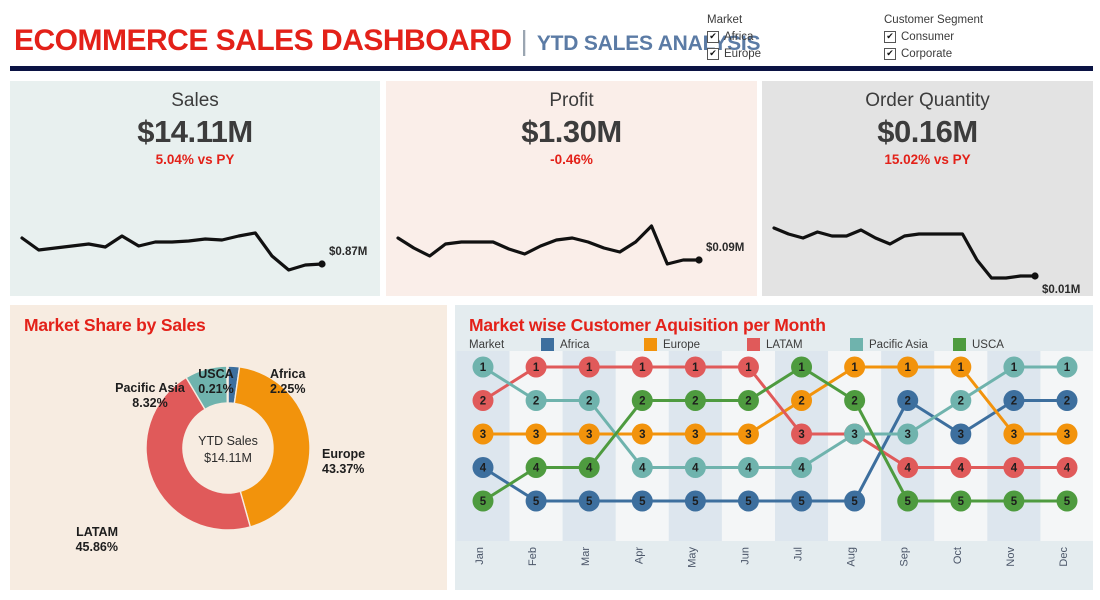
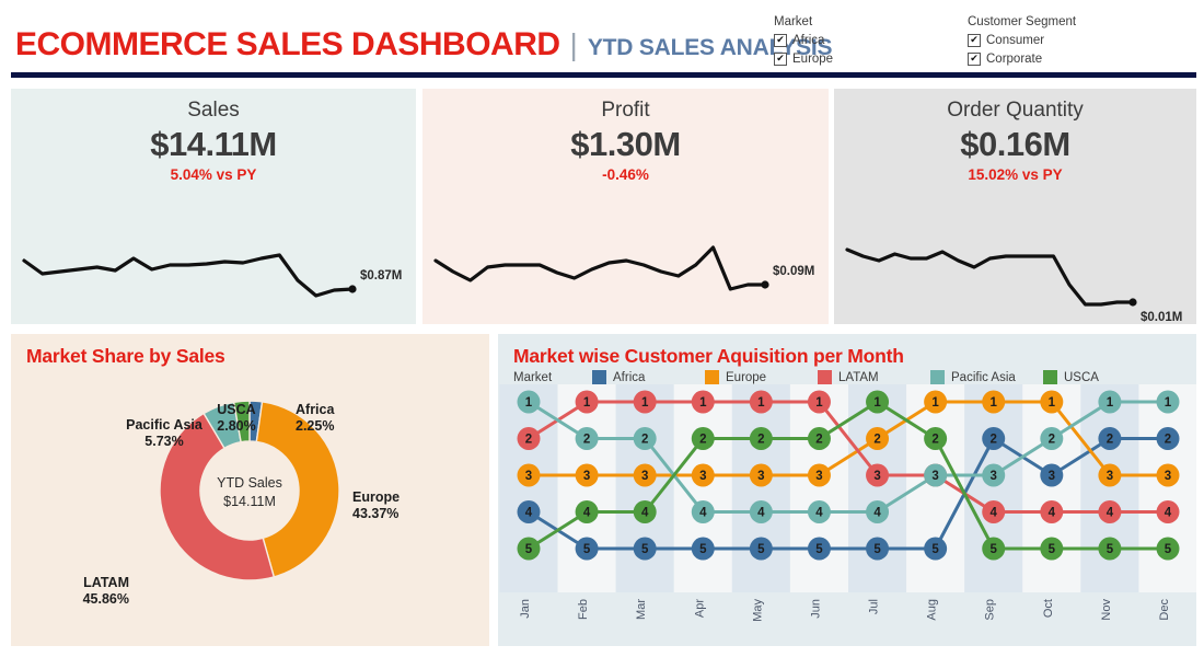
Market Share by Sales/Pacific Asia: 8.32% -> 5.73%
Market Share by Sales/USCA: 0.21% -> 2.80%
